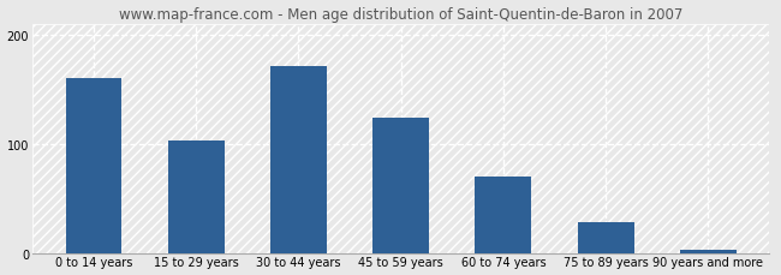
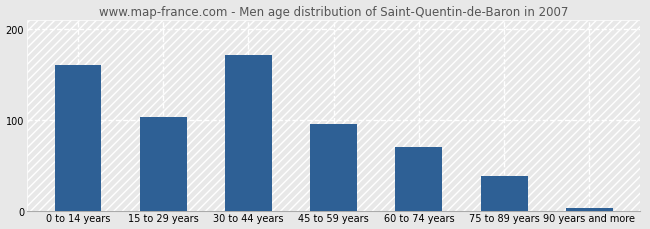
45 to 59 years: 124 -> 96
75 to 89 years: 28 -> 38
